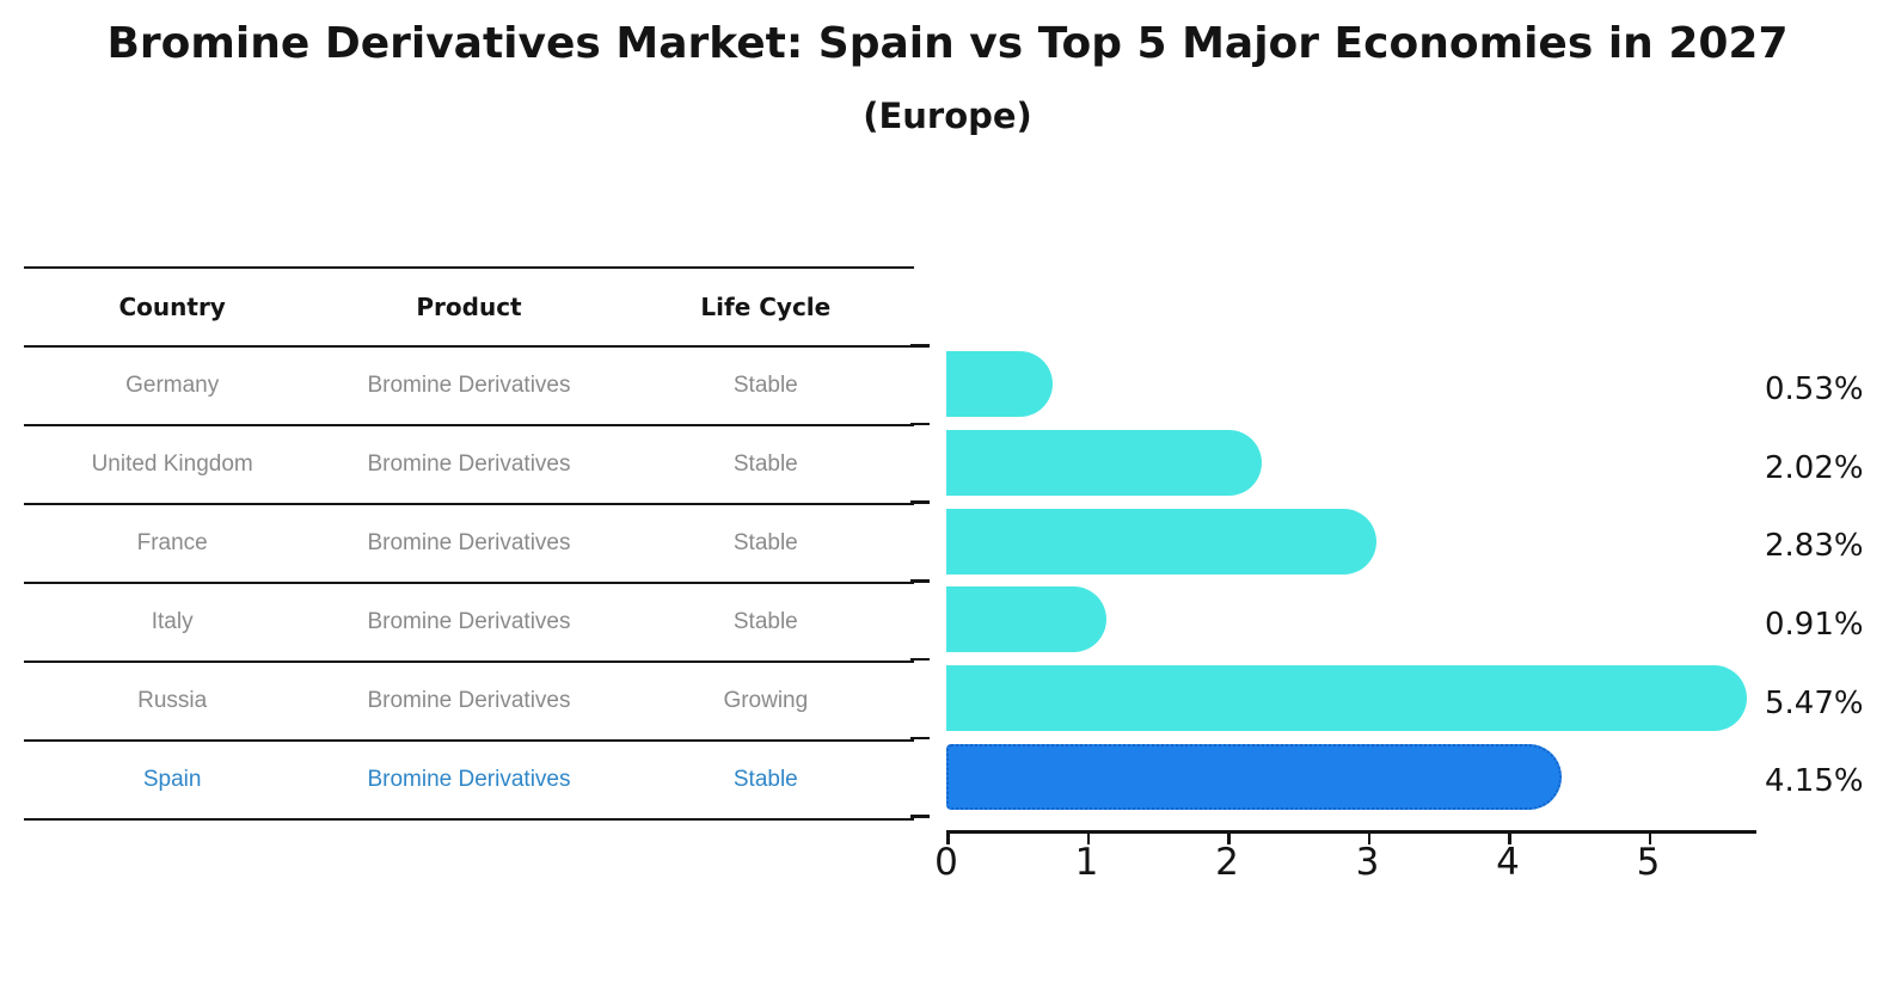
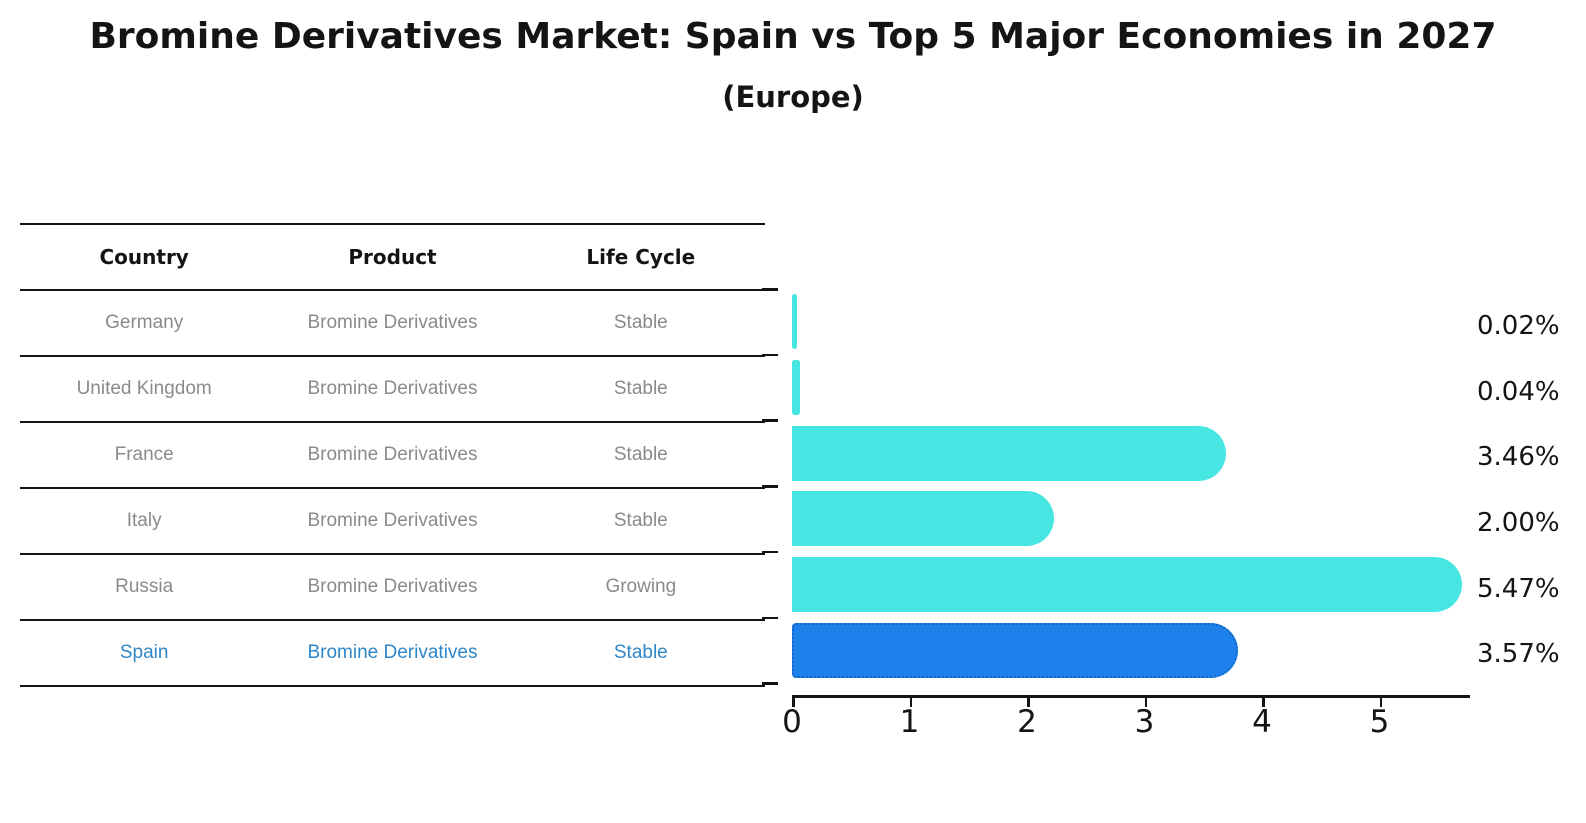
Germany: 0.53% -> 0.02%
United Kingdom: 2.02% -> 0.04%
France: 2.83% -> 3.46%
Italy: 0.91% -> 2.00%
Spain: 4.15% -> 3.57%
